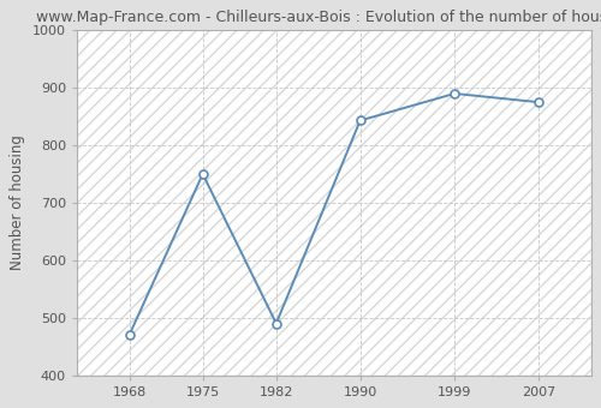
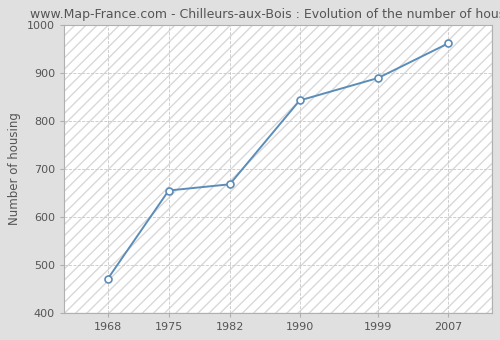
1975: 750 -> 655
1982: 490 -> 668
2007: 875 -> 962
